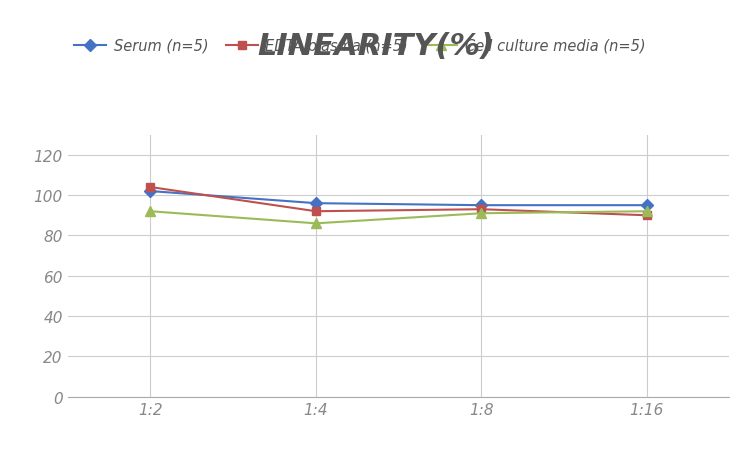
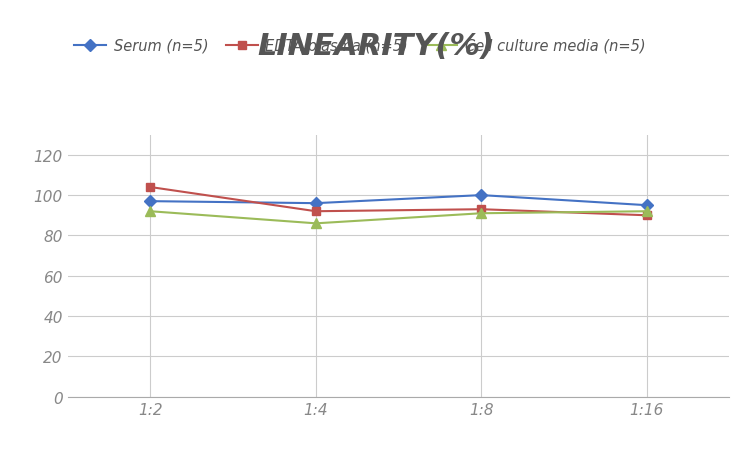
Serum (n=5)/1:2: 102 -> 97
Serum (n=5)/1:8: 95 -> 100
